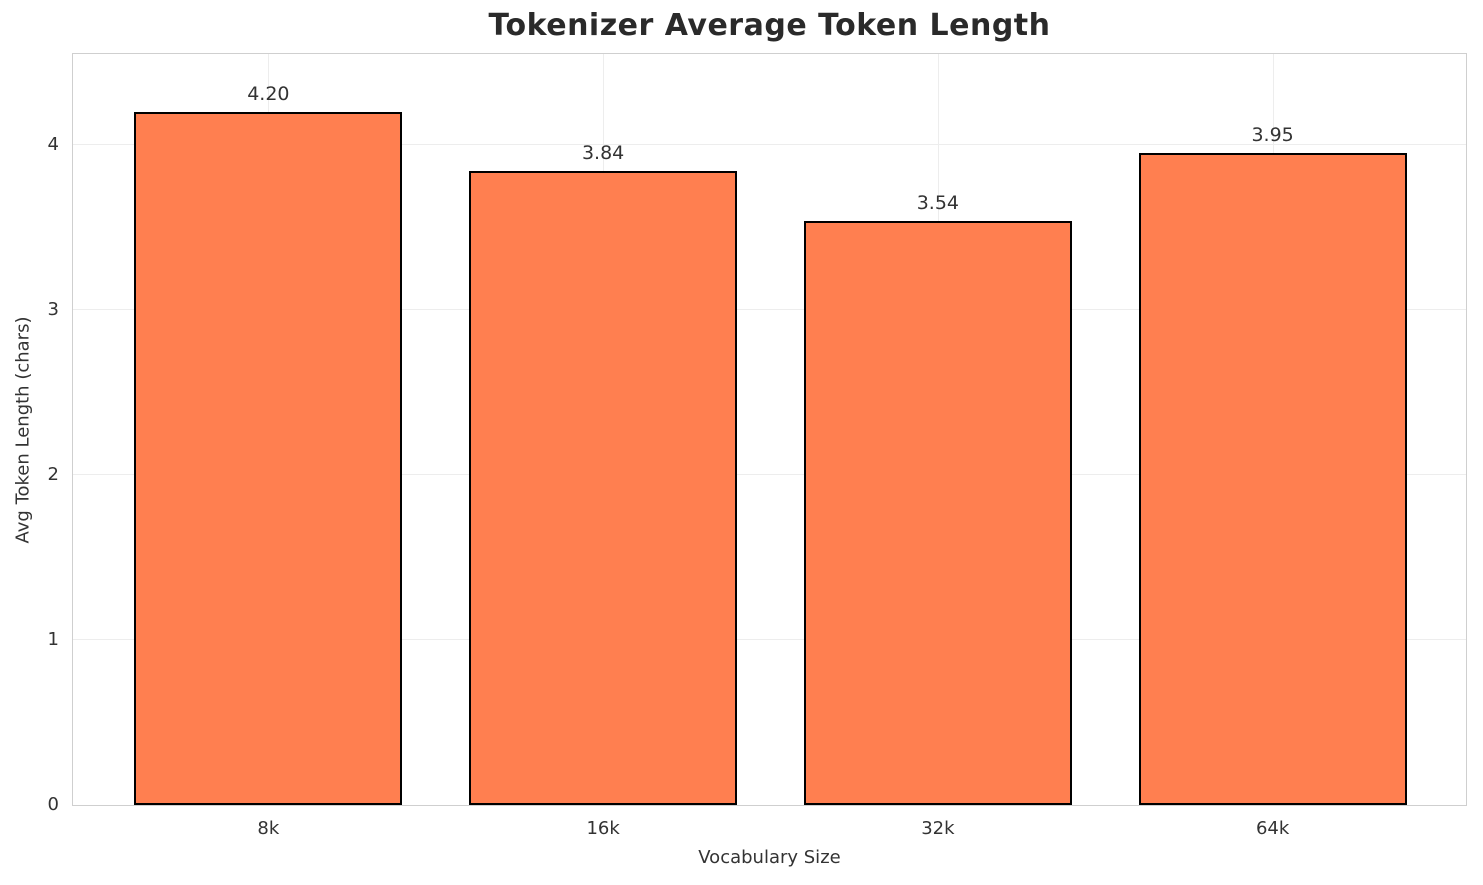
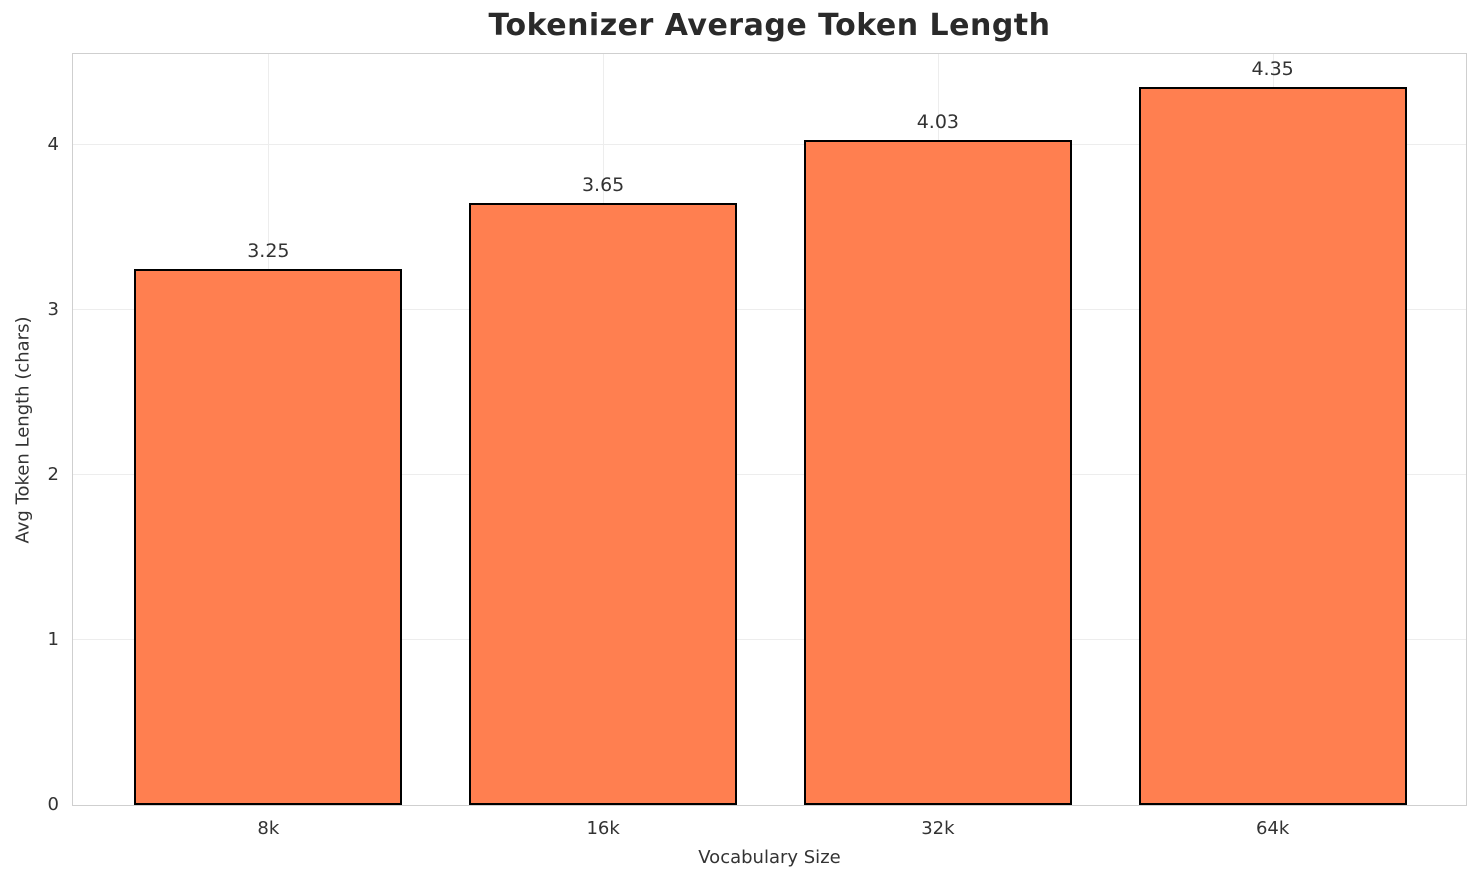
8k: 4.20 -> 3.25
16k: 3.84 -> 3.65
32k: 3.54 -> 4.03
64k: 3.95 -> 4.35
